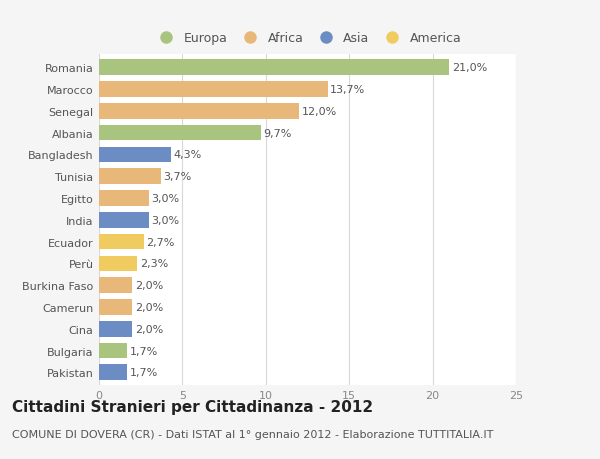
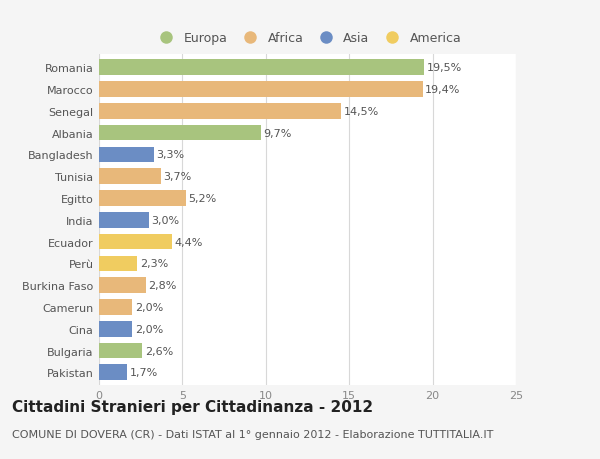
Romania: 21,0% -> 19,5%
Marocco: 13,7% -> 19,4%
Senegal: 12,0% -> 14,5%
Bangladesh: 4,3% -> 3,3%
Egitto: 3,0% -> 5,2%
Ecuador: 2,7% -> 4,4%
Burkina Faso: 2,0% -> 2,8%
Bulgaria: 1,7% -> 2,6%
